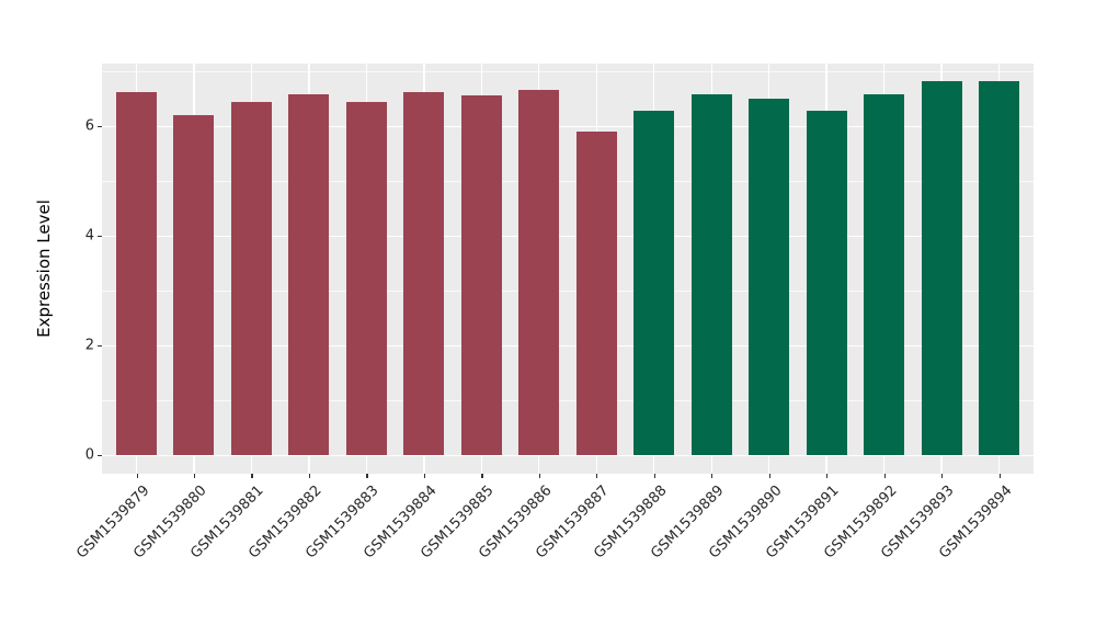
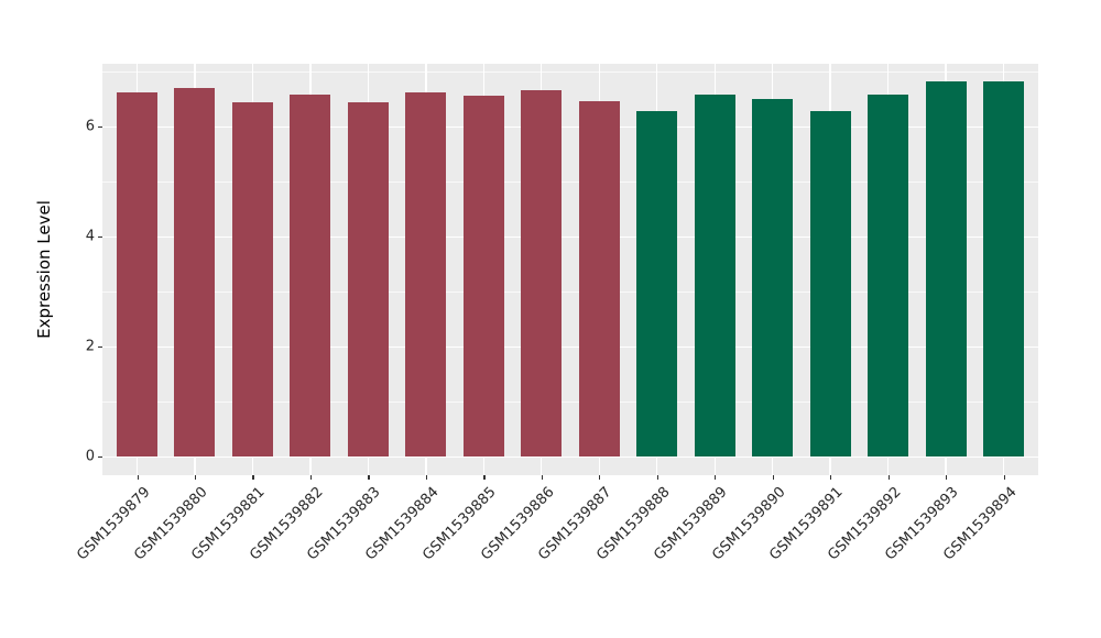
GSM1539880: 6.2 -> 6.7
GSM1539887: 5.9 -> 6.5
